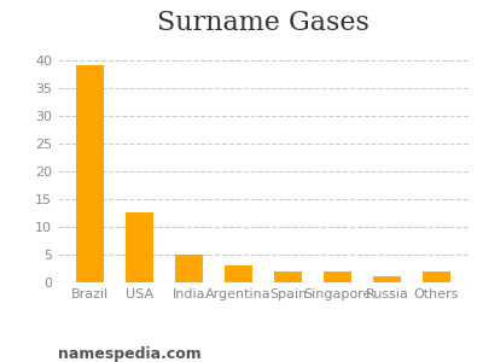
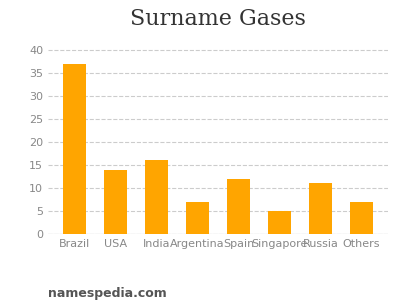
Brazil: 39.0 -> 37.0
USA: 12.5 -> 14.0
India: 5.0 -> 16.0
Argentina: 3.0 -> 7.0
Spain: 2.0 -> 12.0
Singapore: 2.0 -> 5.0
Russia: 1.0 -> 11.0
Others: 2.0 -> 7.0
